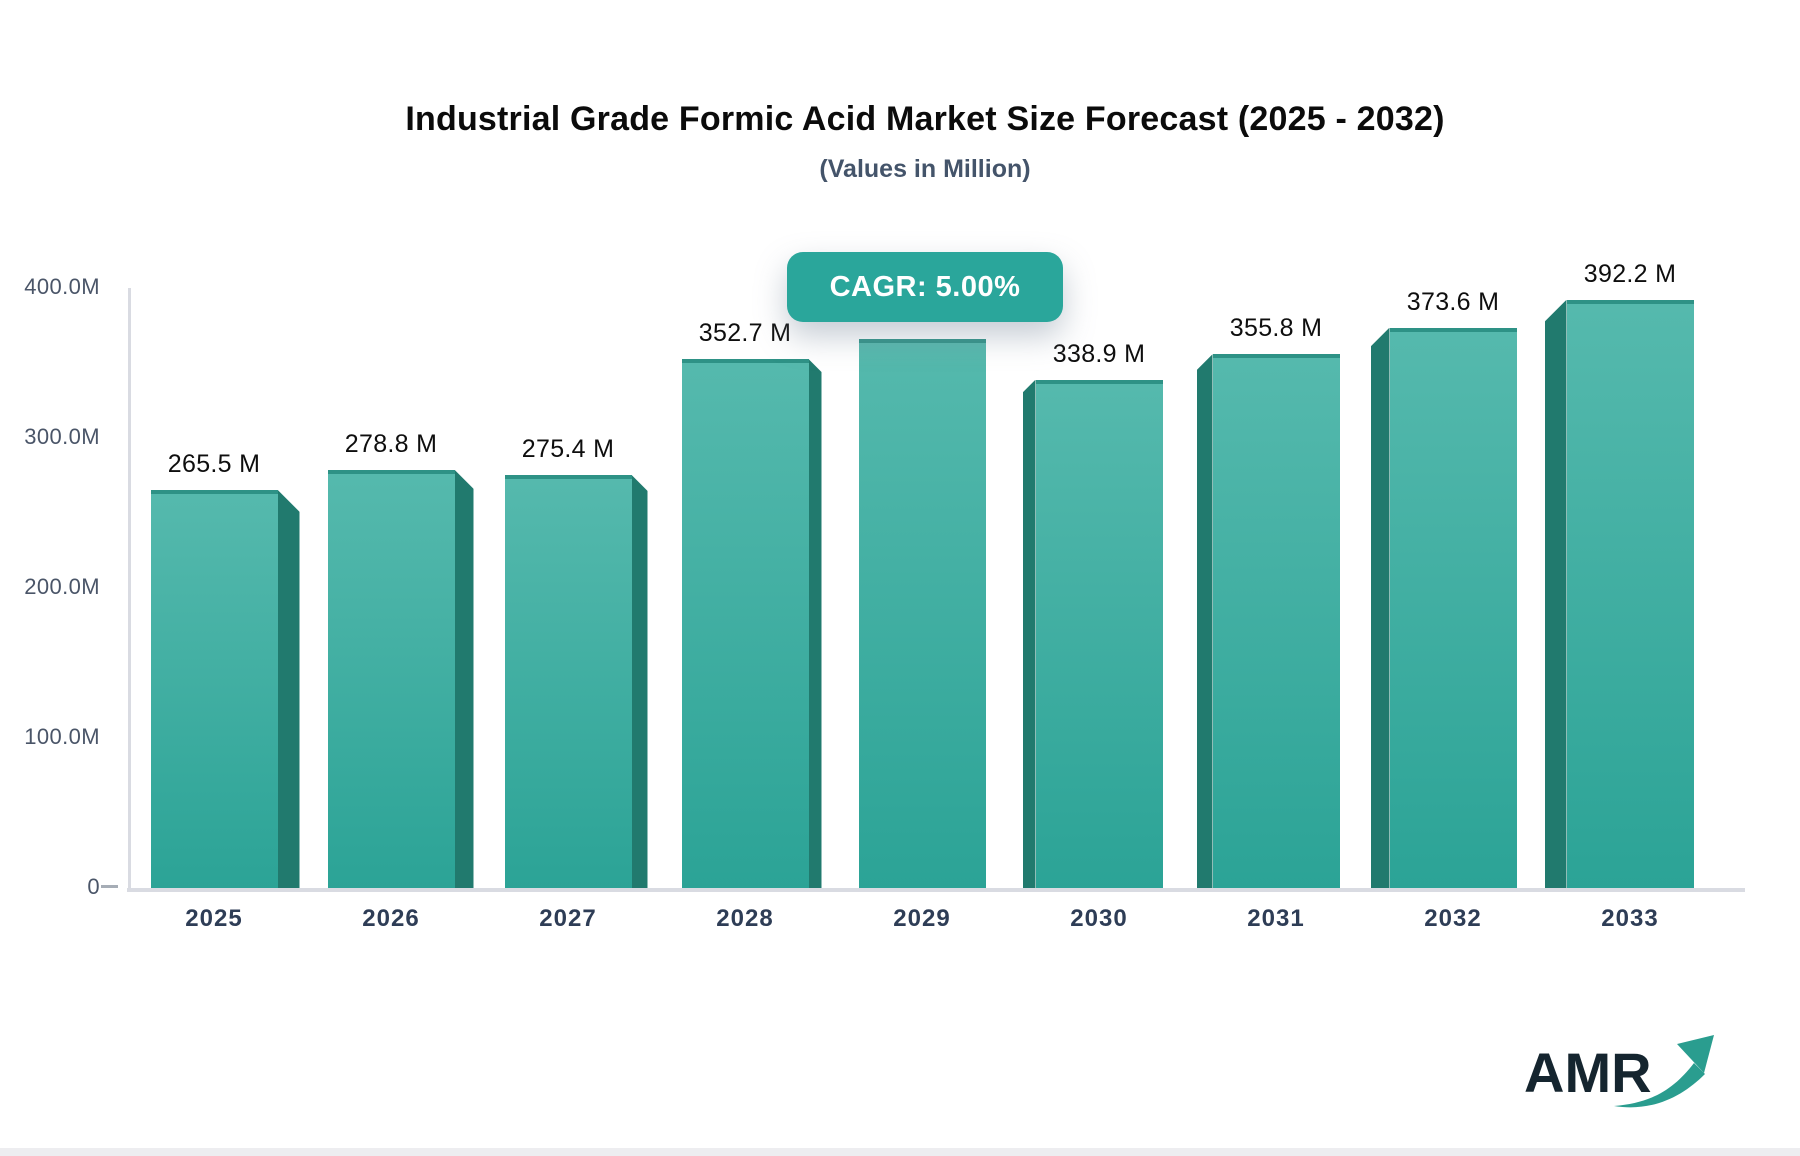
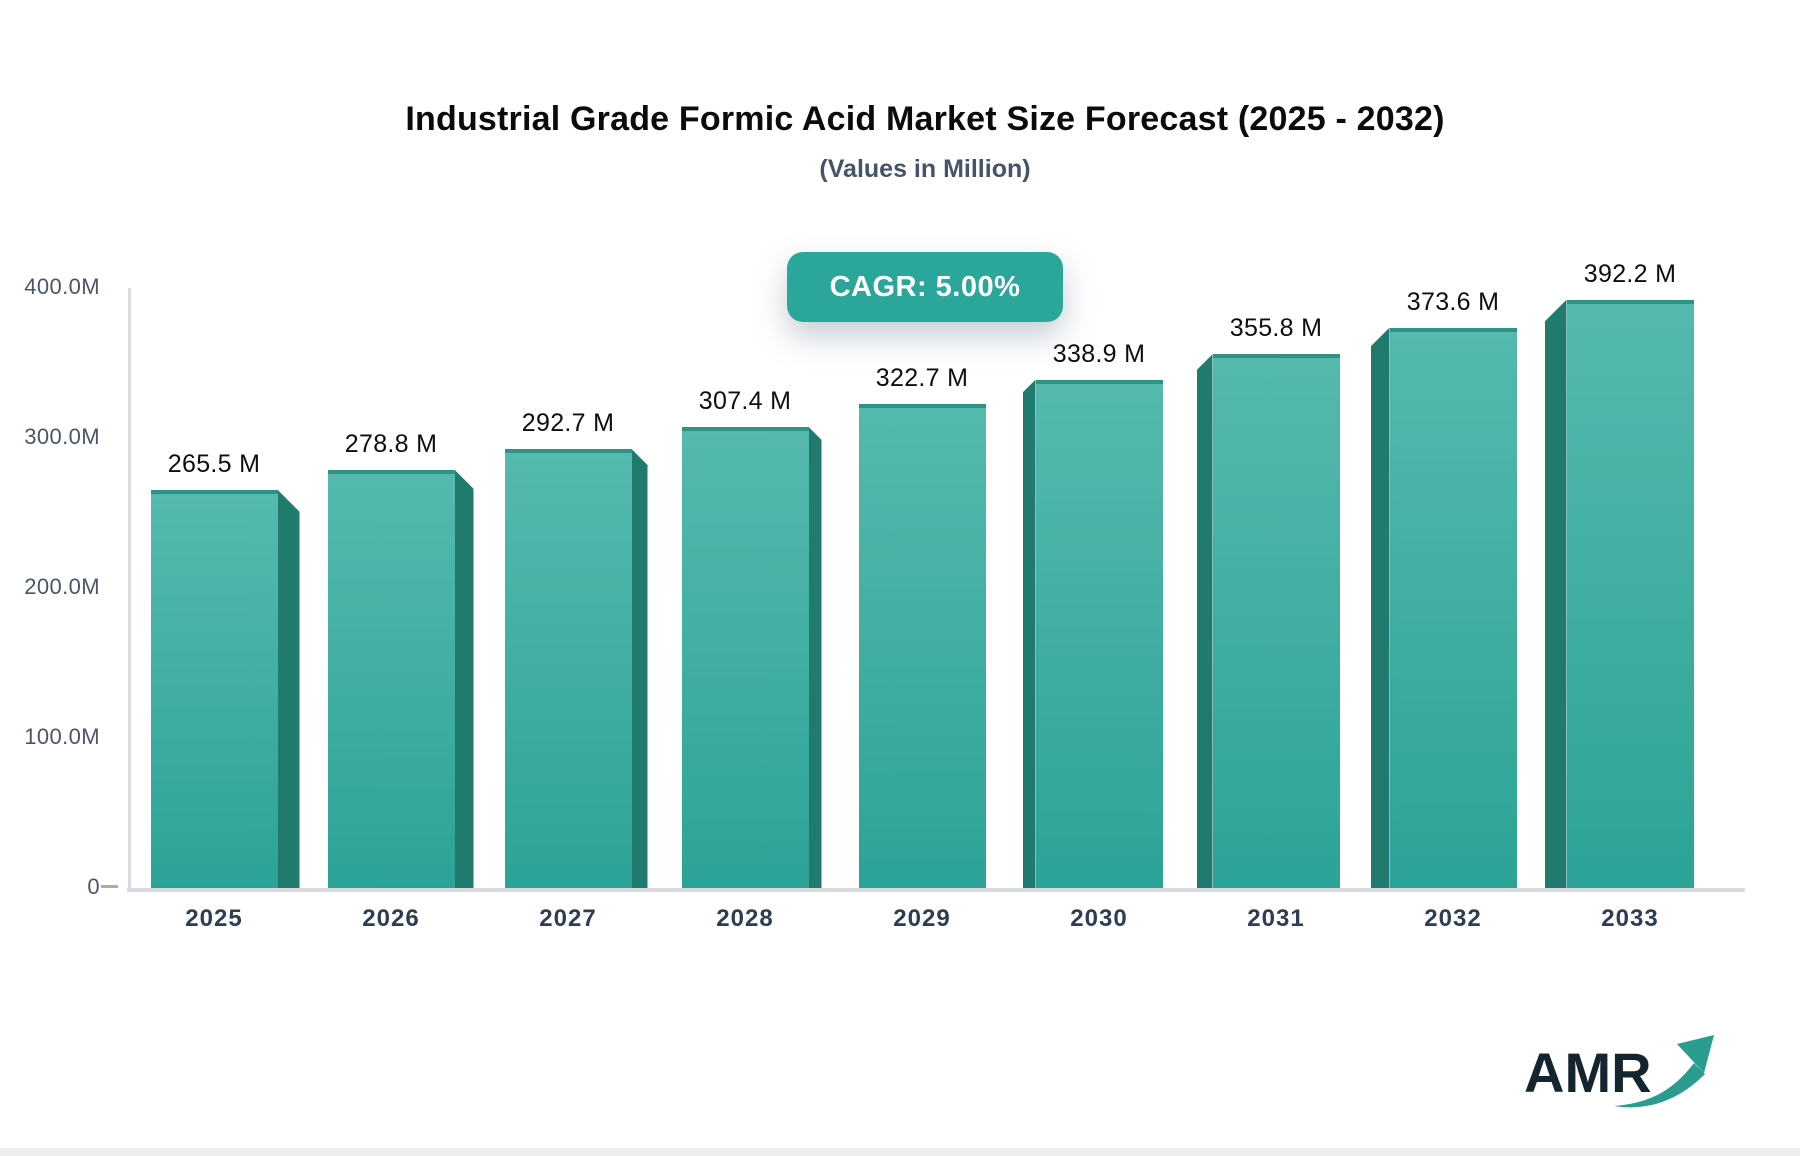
2027: 275.4 -> 292.7
2028: 352.7 -> 307.4
2029: 365.7 -> 322.7
